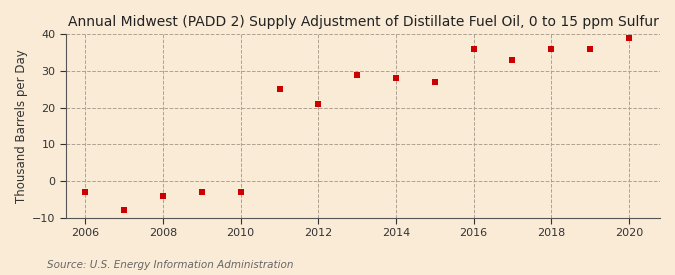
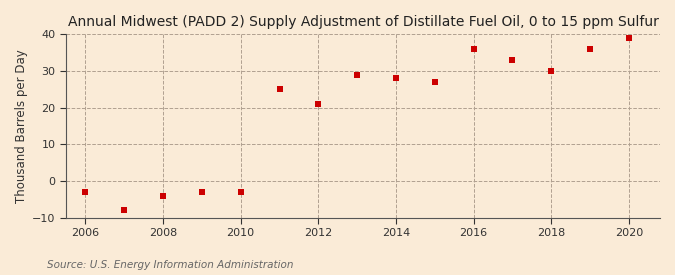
2018: 36 -> 30
